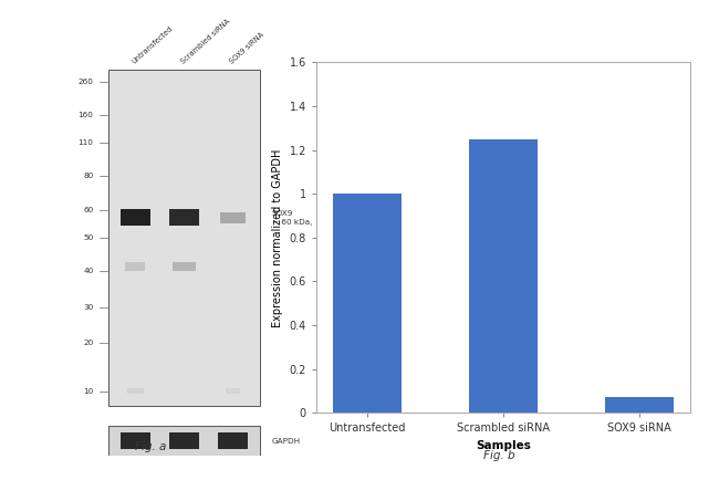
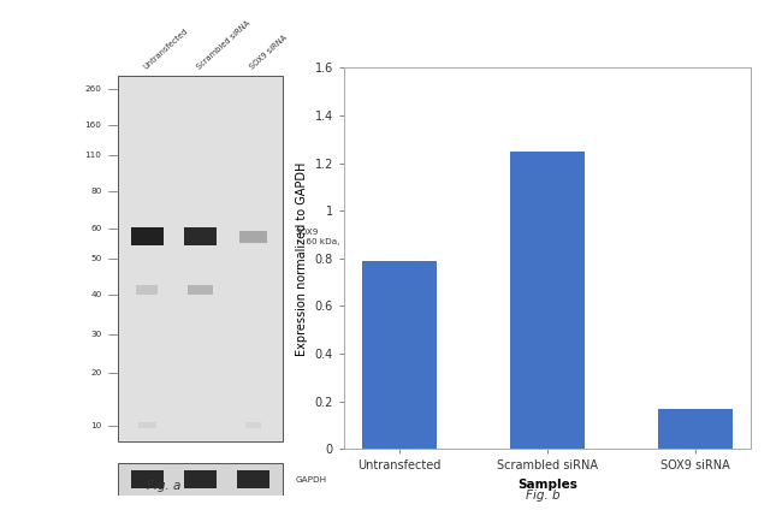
Untransfected: 1.00 -> 0.79
SOX9 siRNA: 0.07 -> 0.17
